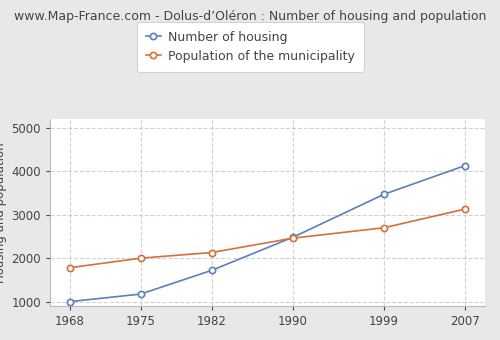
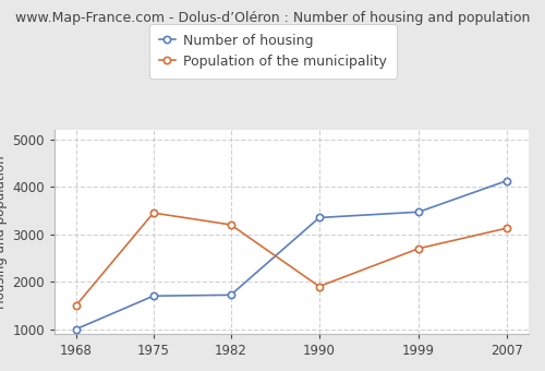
Population of the municipality/1968: 1780 -> 1500
Number of housing/1975: 1180 -> 1700
Population of the municipality/1975: 2000 -> 3450
Population of the municipality/1982: 2130 -> 3200
Number of housing/1990: 2480 -> 3350
Population of the municipality/1990: 2460 -> 1900
